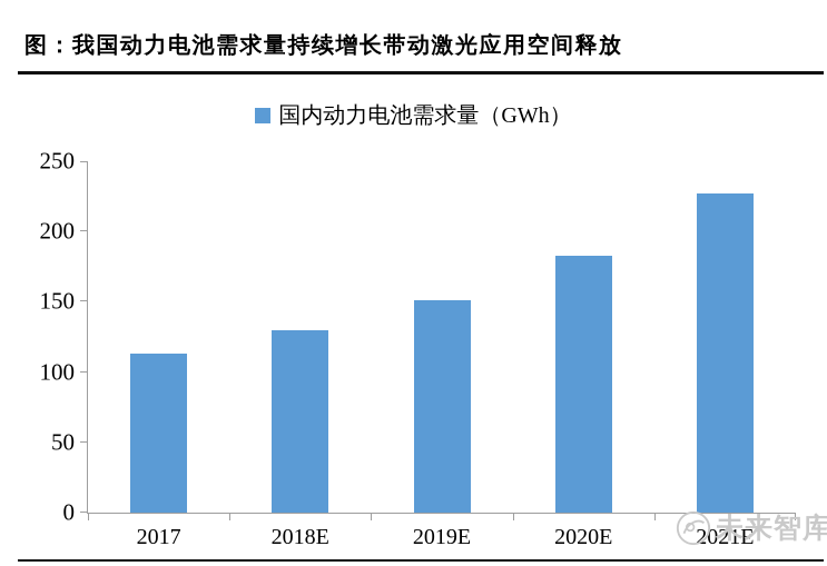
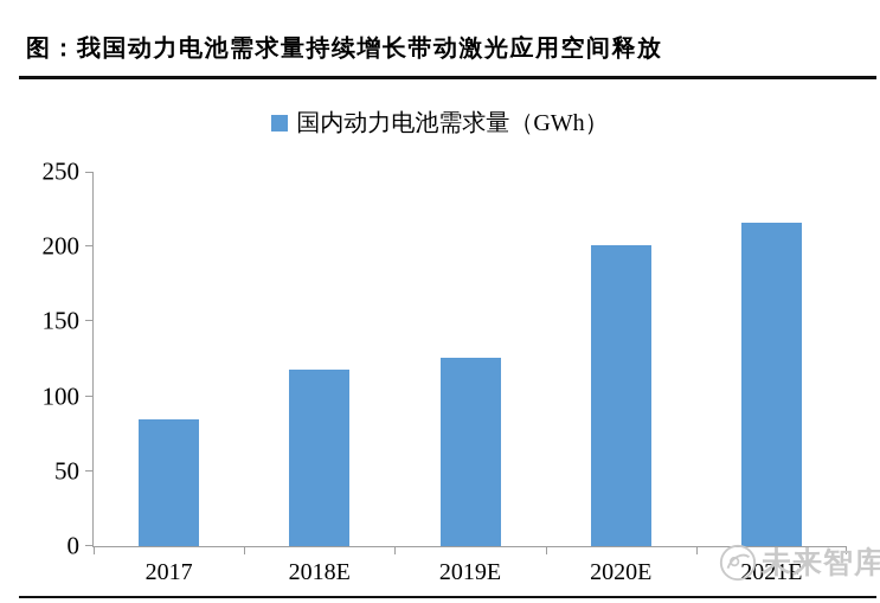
2017: 113 -> 85
2018E: 130 -> 118
2019E: 151 -> 126
2020E: 183 -> 201
2021E: 227 -> 216
